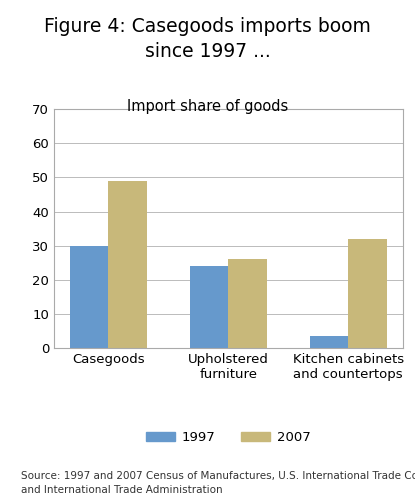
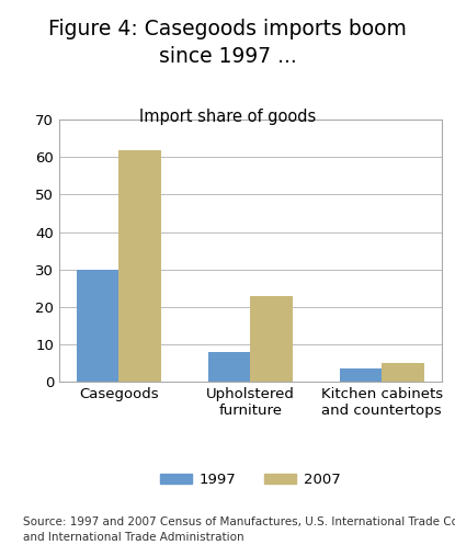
2007/Casegoods: 49 -> 62
1997/Upholstered furniture: 24.0 -> 8.0
2007/Upholstered furniture: 26 -> 23
2007/Kitchen cabinets and countertops: 32 -> 5
